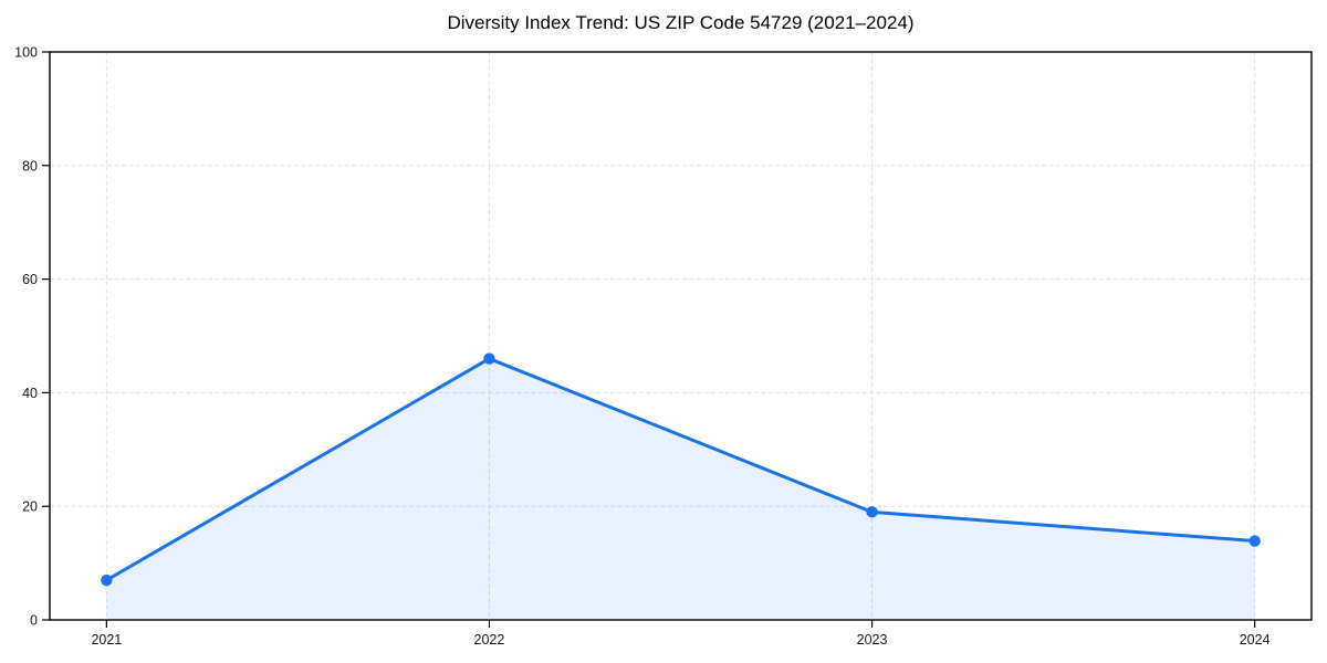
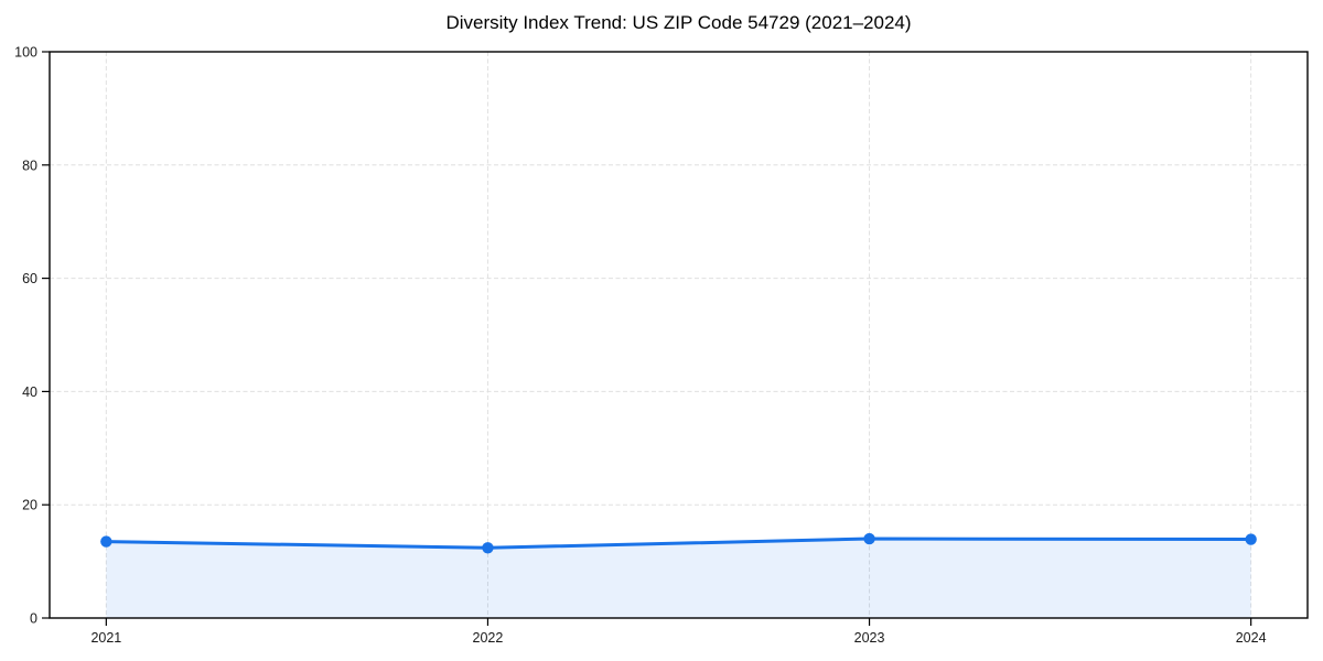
2021: 7 -> 14
2022: 46 -> 12
2023: 19 -> 14
